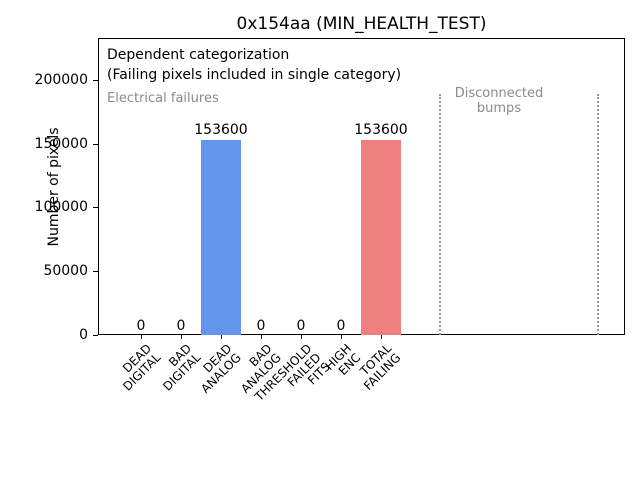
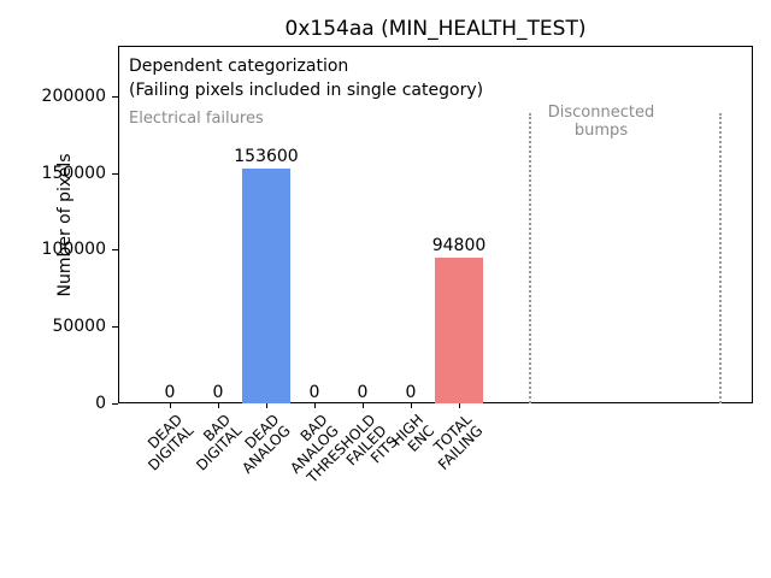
TOTAL FAILING: 153600 -> 94800
